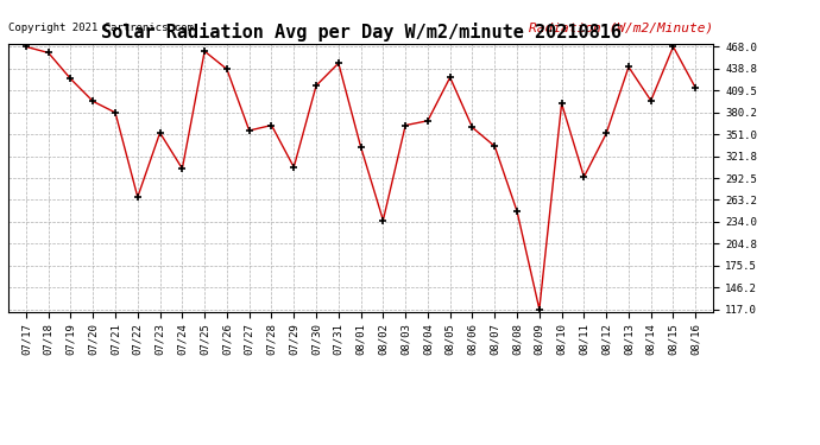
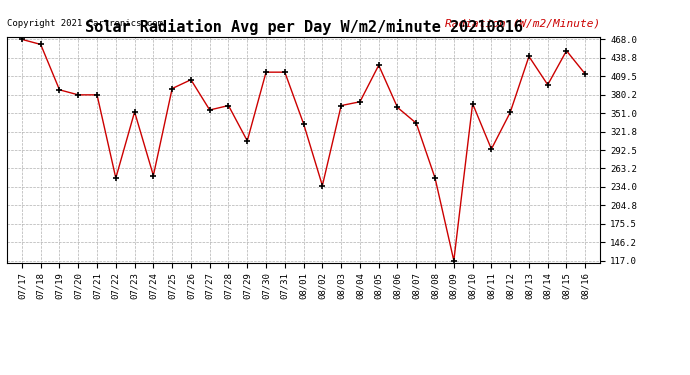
07/19: 425 -> 388
07/20: 395 -> 380
07/22: 267 -> 248
07/24: 305 -> 252
07/25: 462 -> 390
07/26: 438 -> 404
07/31: 446 -> 416
08/10: 392 -> 366
08/15: 468 -> 450
